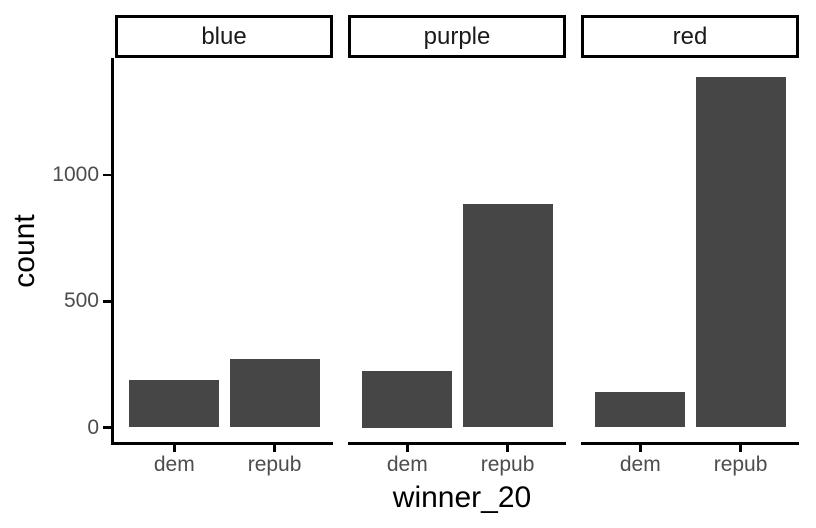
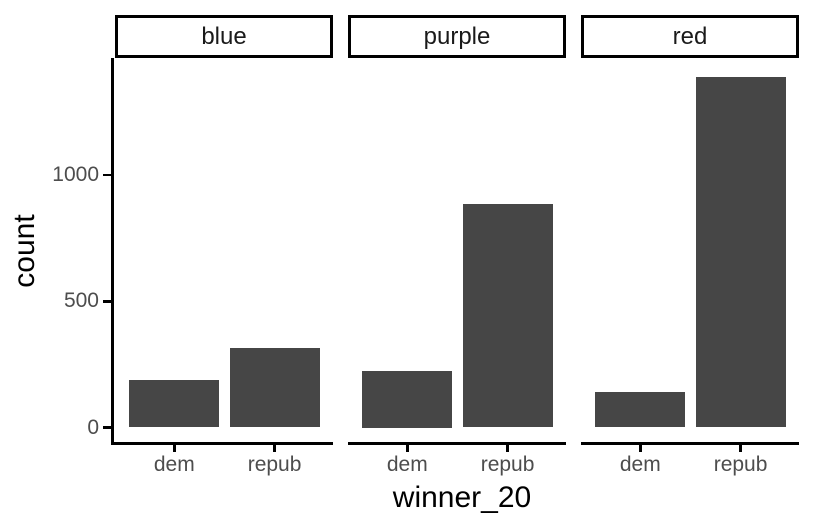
blue/repub: 270 -> 320
